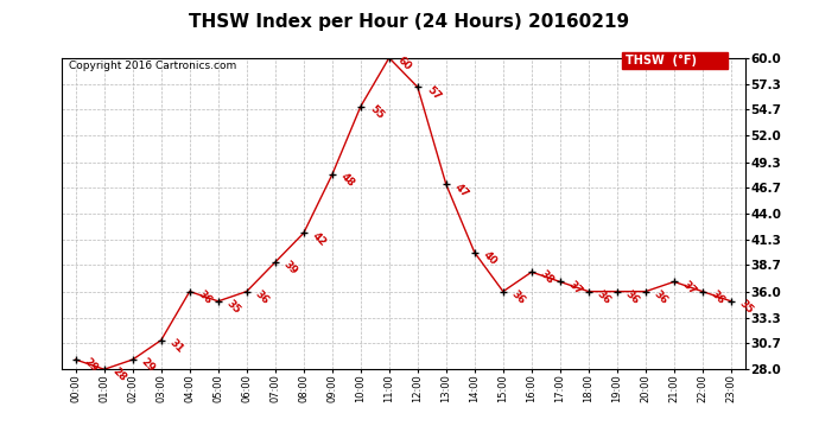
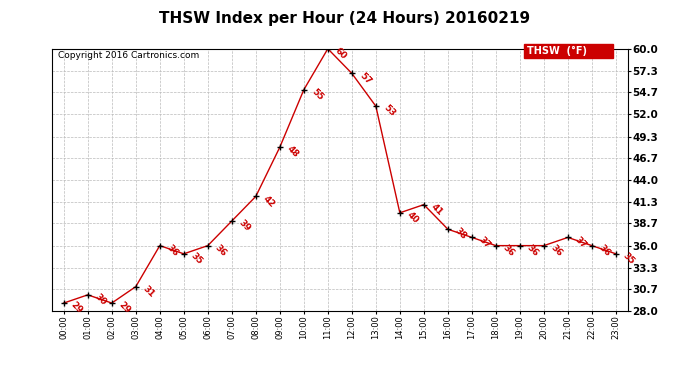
01:00: 28 -> 30
13:00: 47 -> 53
15:00: 36 -> 41
